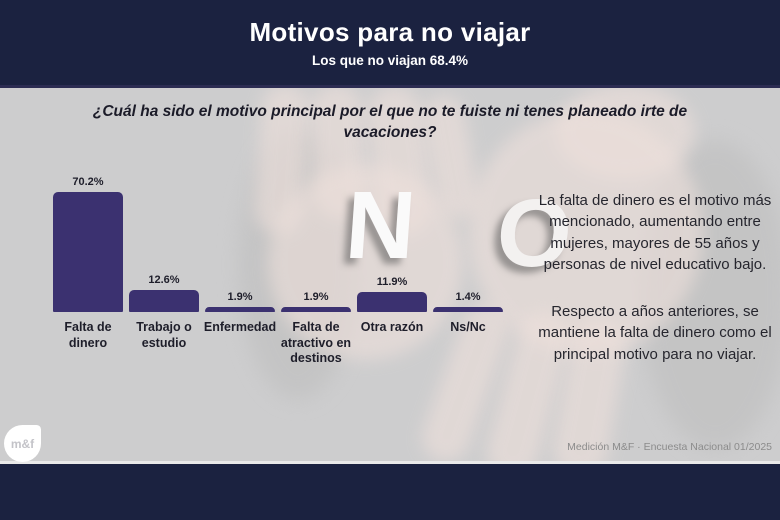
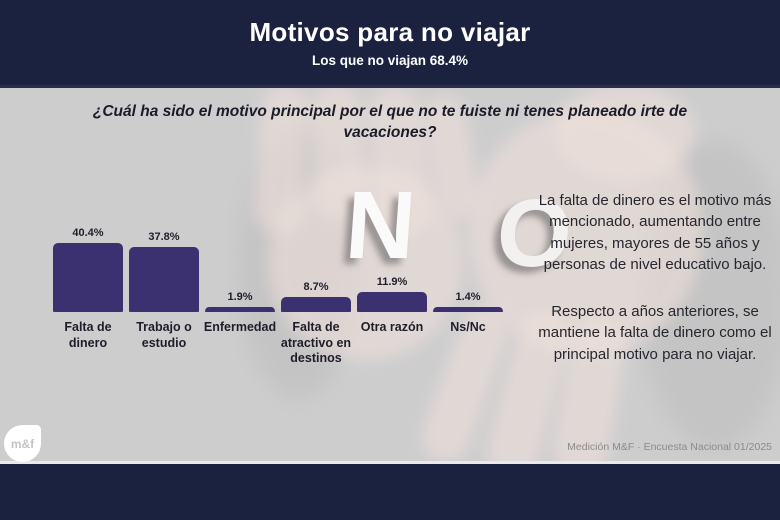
Falta de dinero: 70.2% -> 40.4%
Trabajo o estudio: 12.6% -> 37.8%
Falta de atractivo en destinos: 1.9% -> 8.7%
